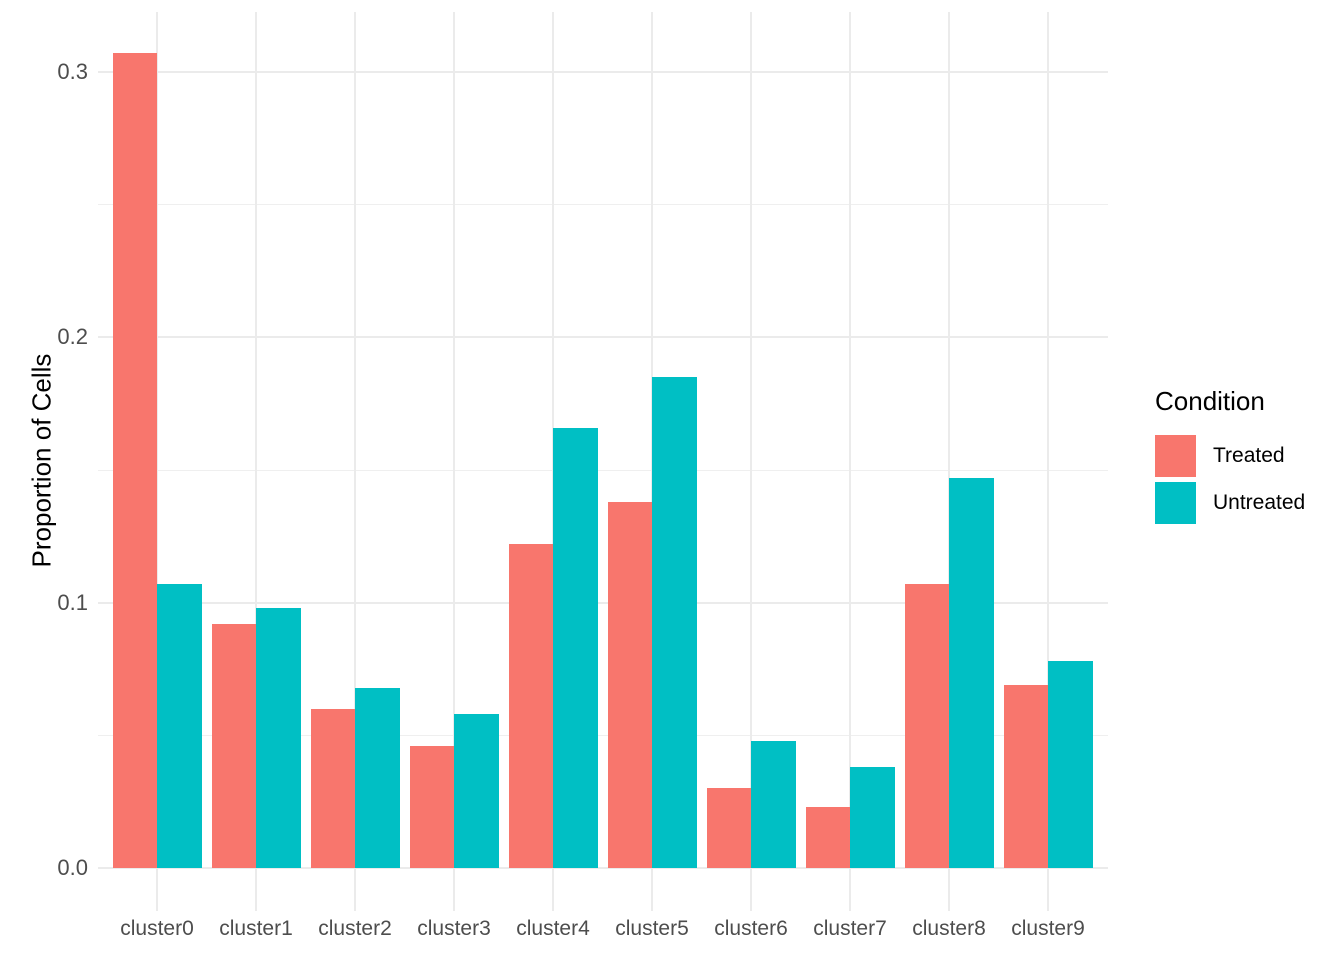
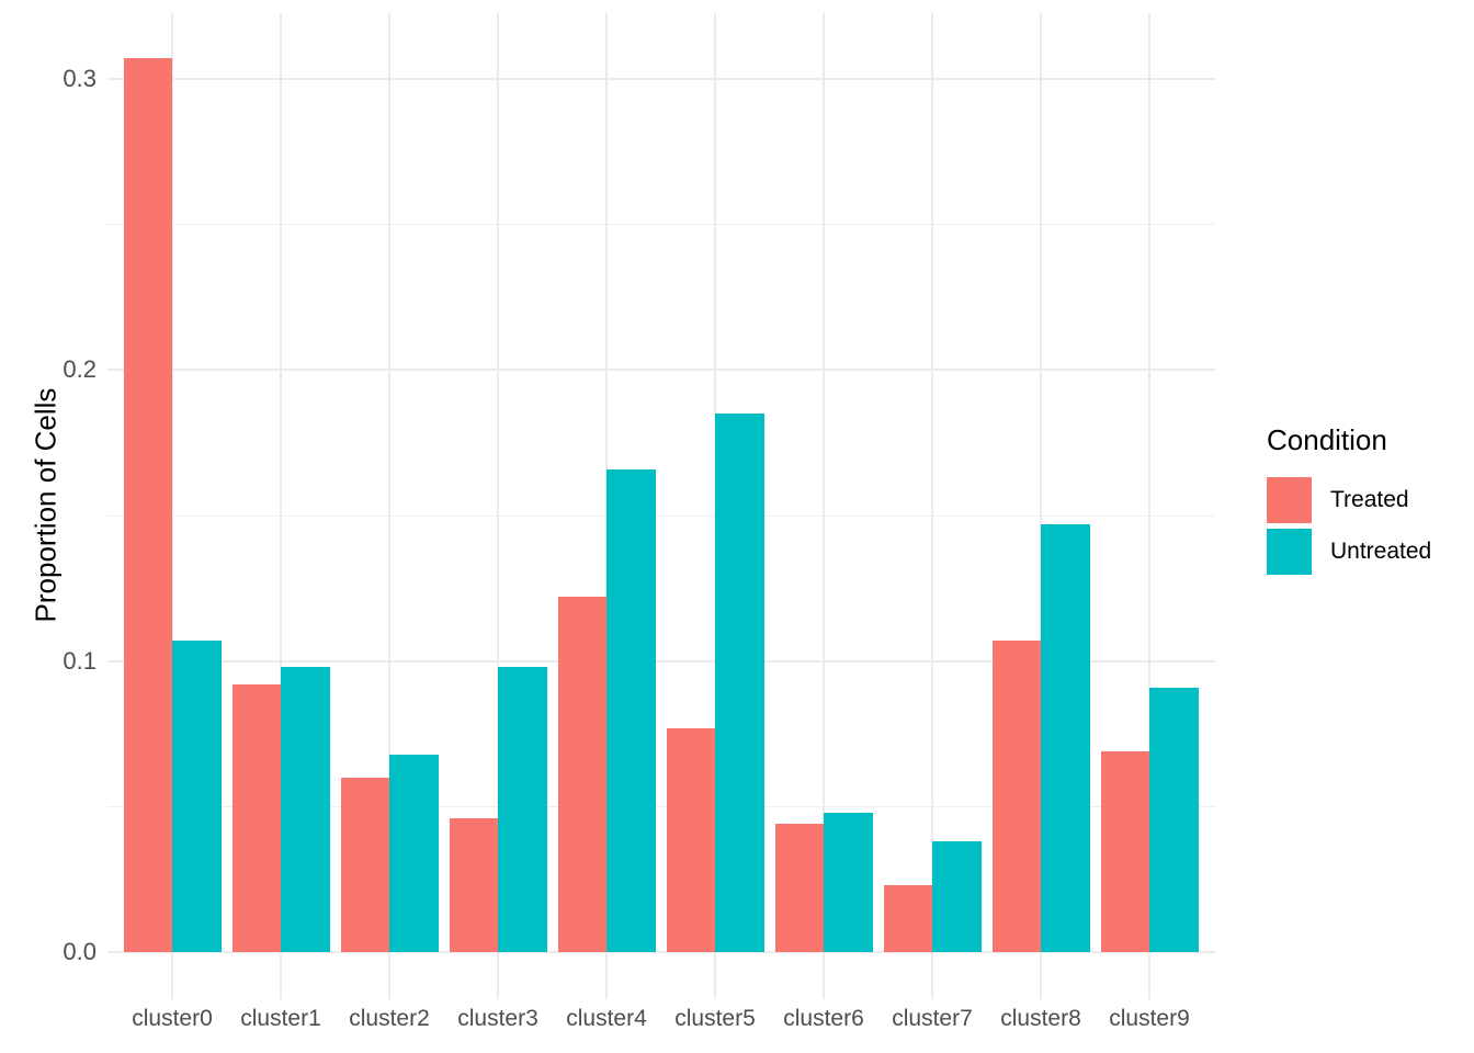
Untreated/cluster3: 0.058 -> 0.098
Treated/cluster5: 0.138 -> 0.077
Treated/cluster6: 0.030 -> 0.044
Untreated/cluster9: 0.078 -> 0.091
